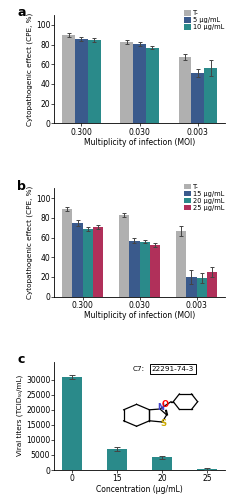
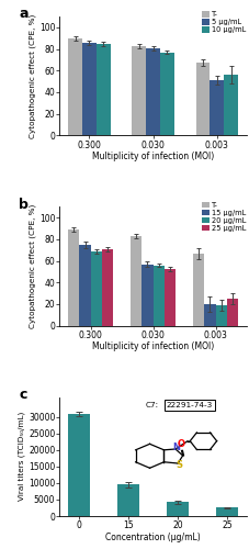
15: 7000 -> 9500
25: 400 -> 2500
